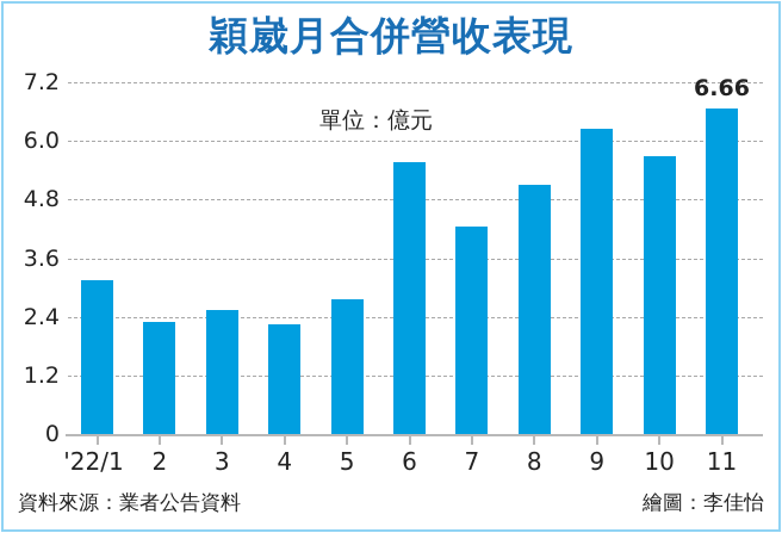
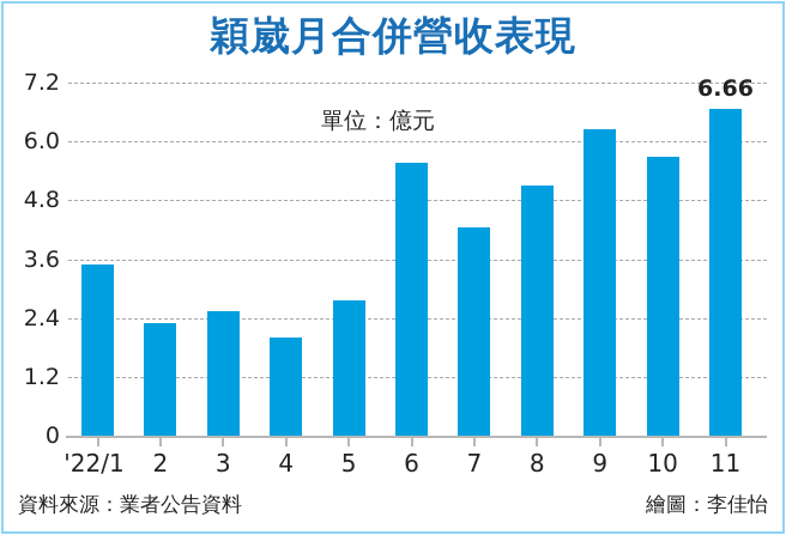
'22/1: 3.1 -> 3.5
4: 2.2 -> 2.0
